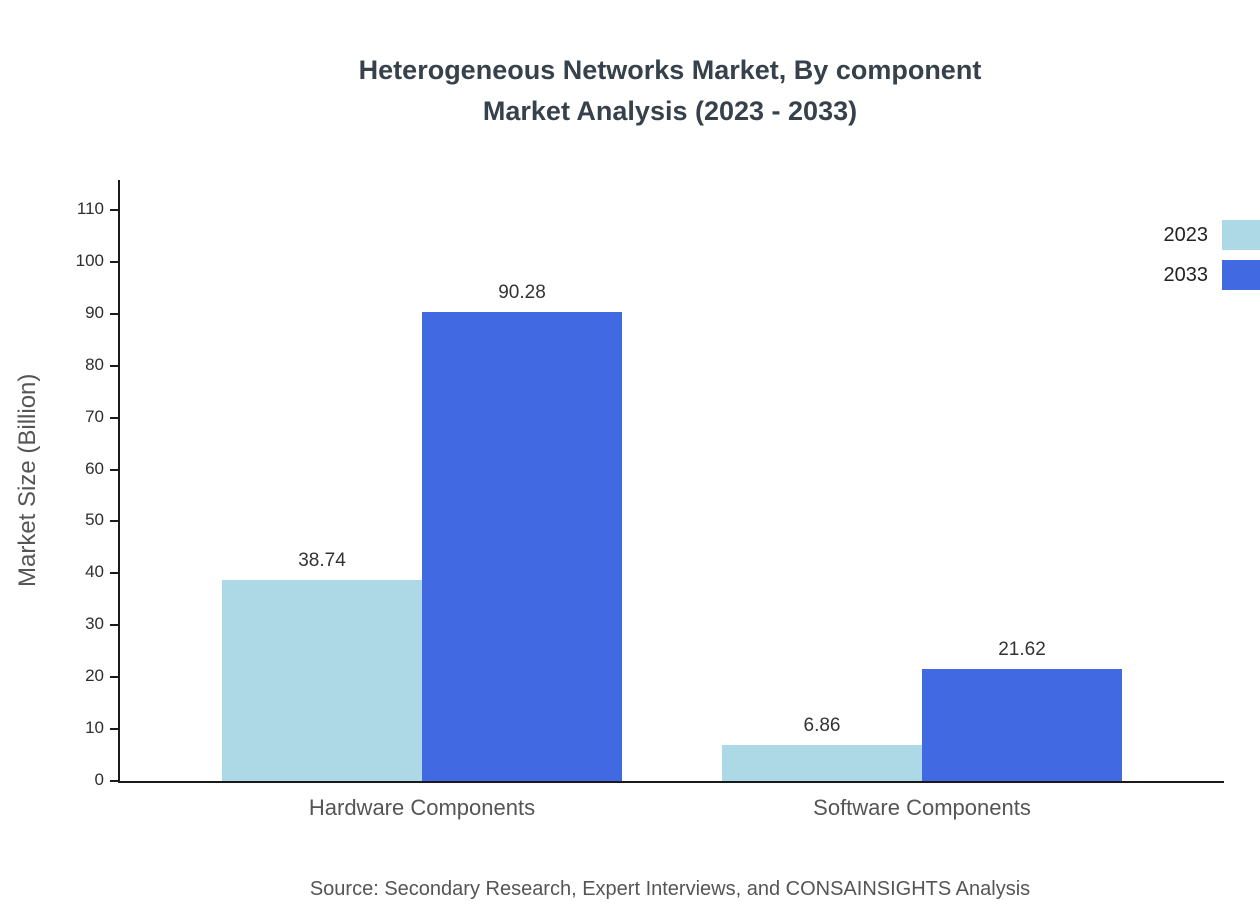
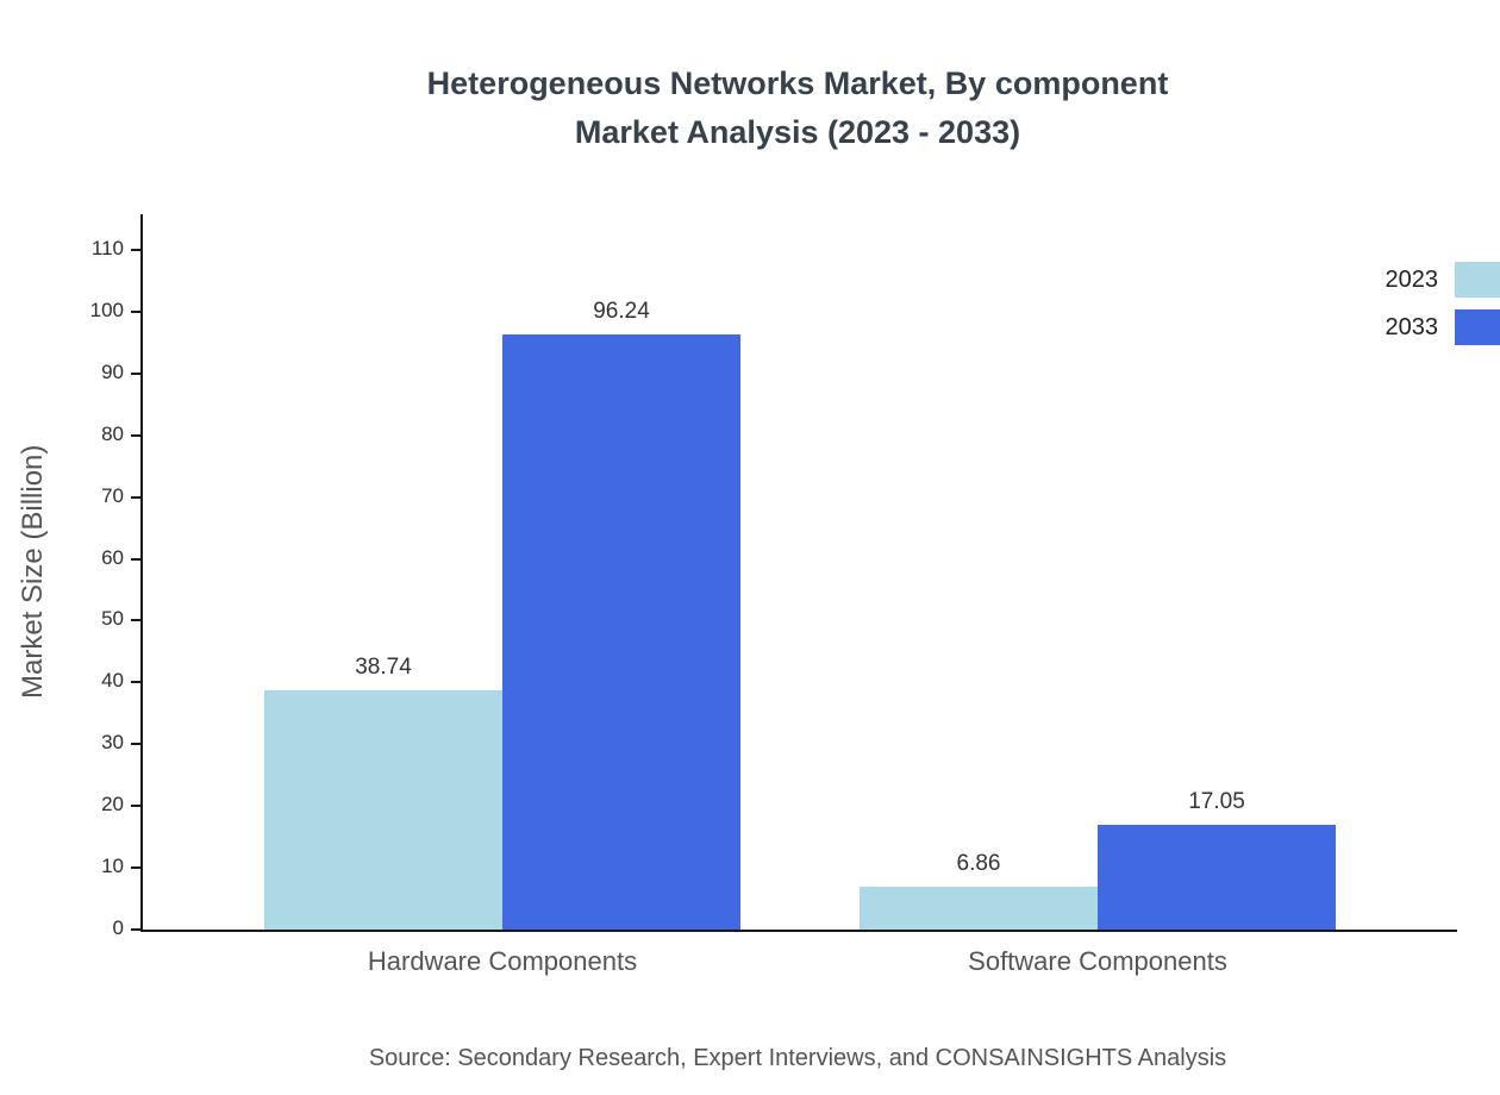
2033/Hardware Components: 90.28 -> 96.24
2033/Software Components: 21.62 -> 17.05
